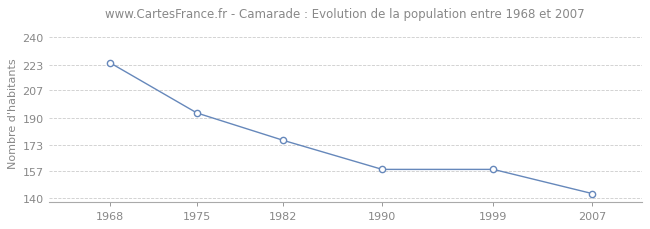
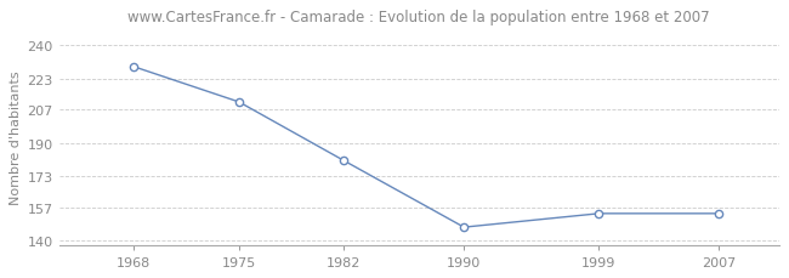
1968: 224 -> 229
1975: 193 -> 211
1982: 176 -> 181
1990: 158 -> 147
1999: 158 -> 154
2007: 143 -> 154
